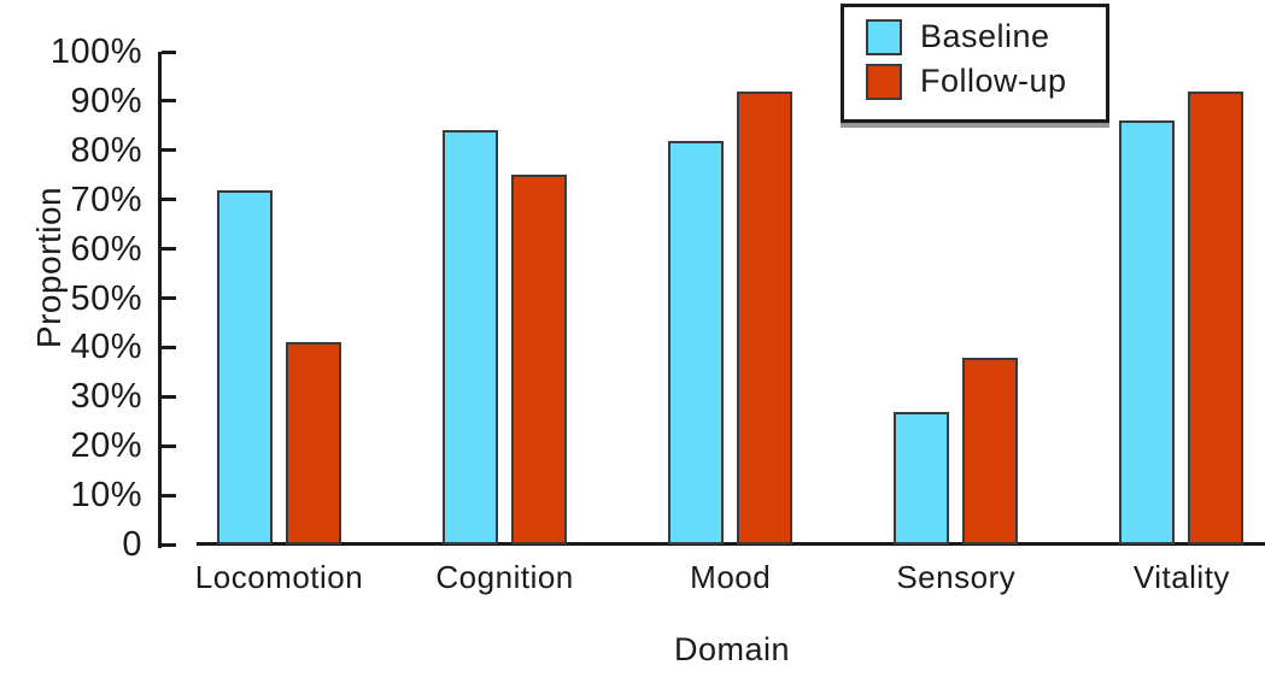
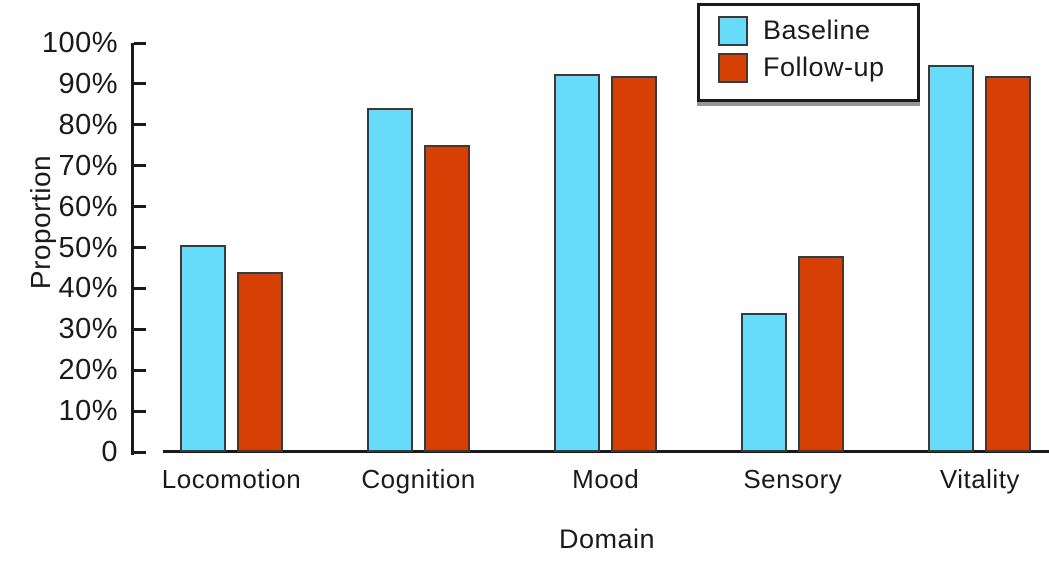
Baseline/Locomotion: 72% -> 50%
Follow-up/Locomotion: 41% -> 44%
Baseline/Mood: 82% -> 92%
Baseline/Sensory: 27% -> 34%
Follow-up/Sensory: 38% -> 48%
Baseline/Vitality: 86% -> 94%
